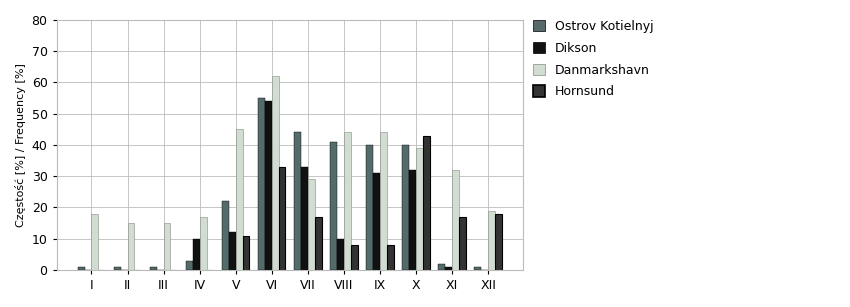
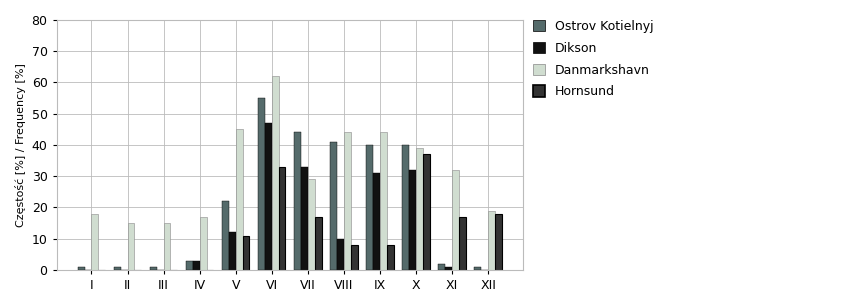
Dikson/IV: 10 -> 3
Dikson/VI: 54 -> 47
Hornsund/X: 43 -> 37
